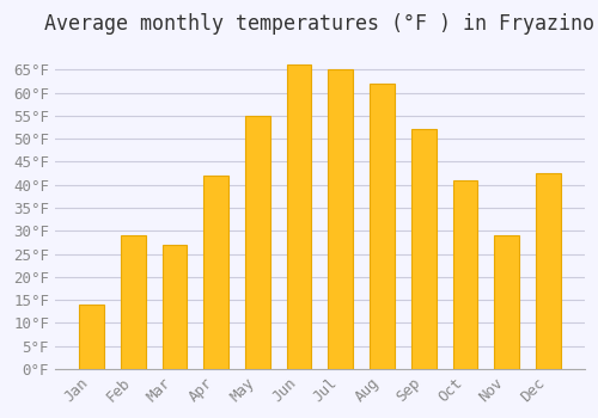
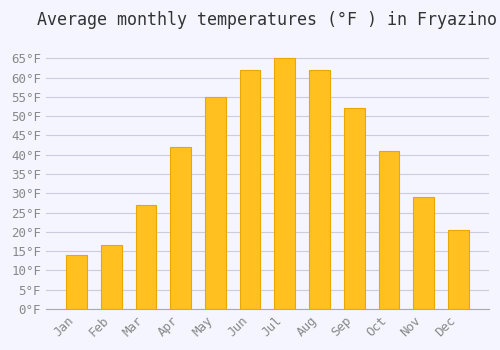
Feb: 29.0°F -> 16.5°F
Jun: 66.0°F -> 62.0°F
Dec: 42.5°F -> 20.5°F
